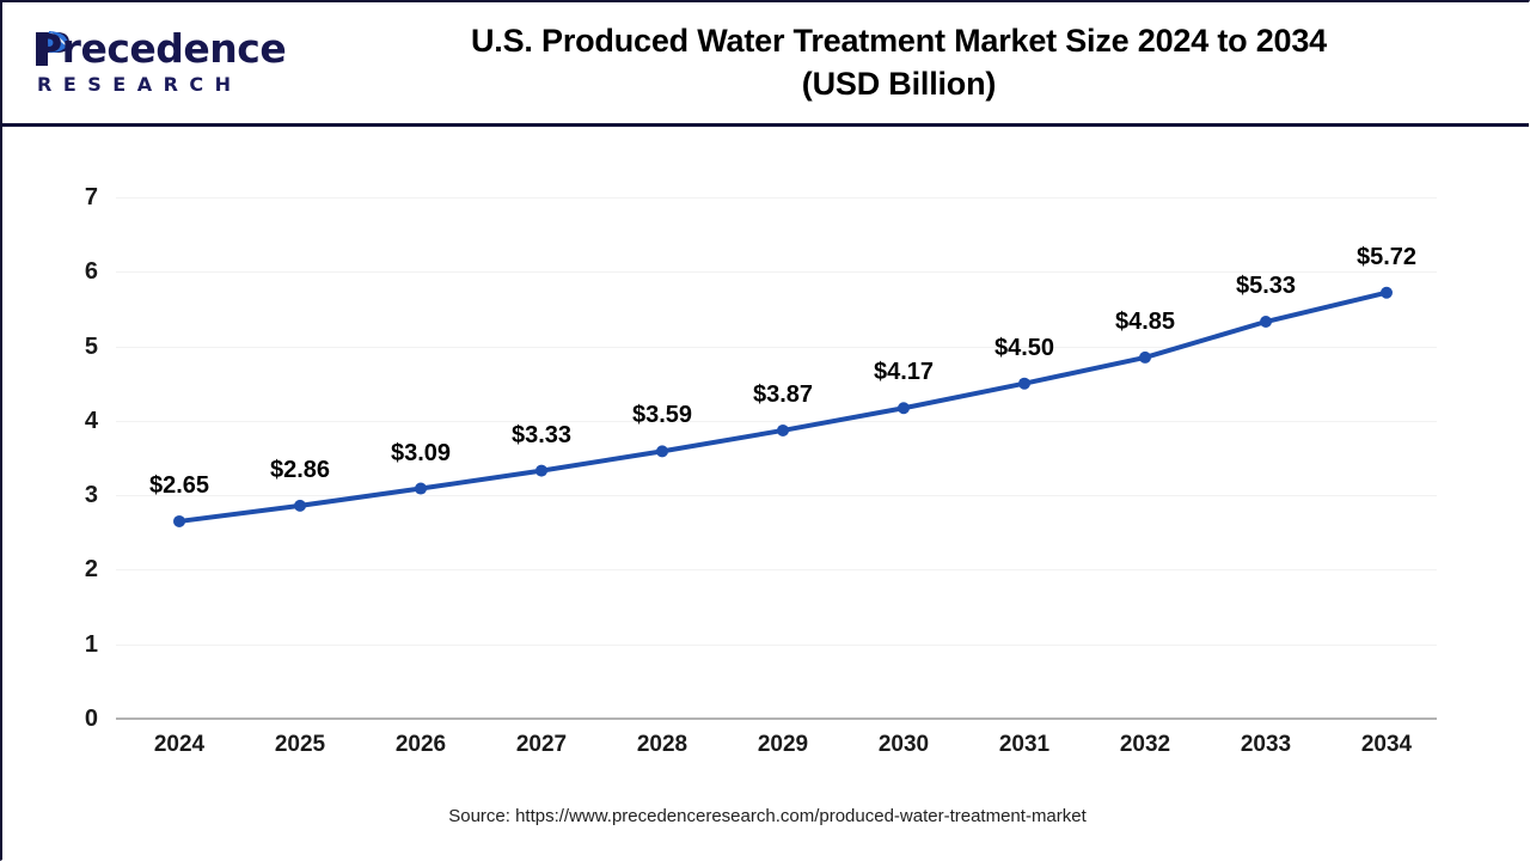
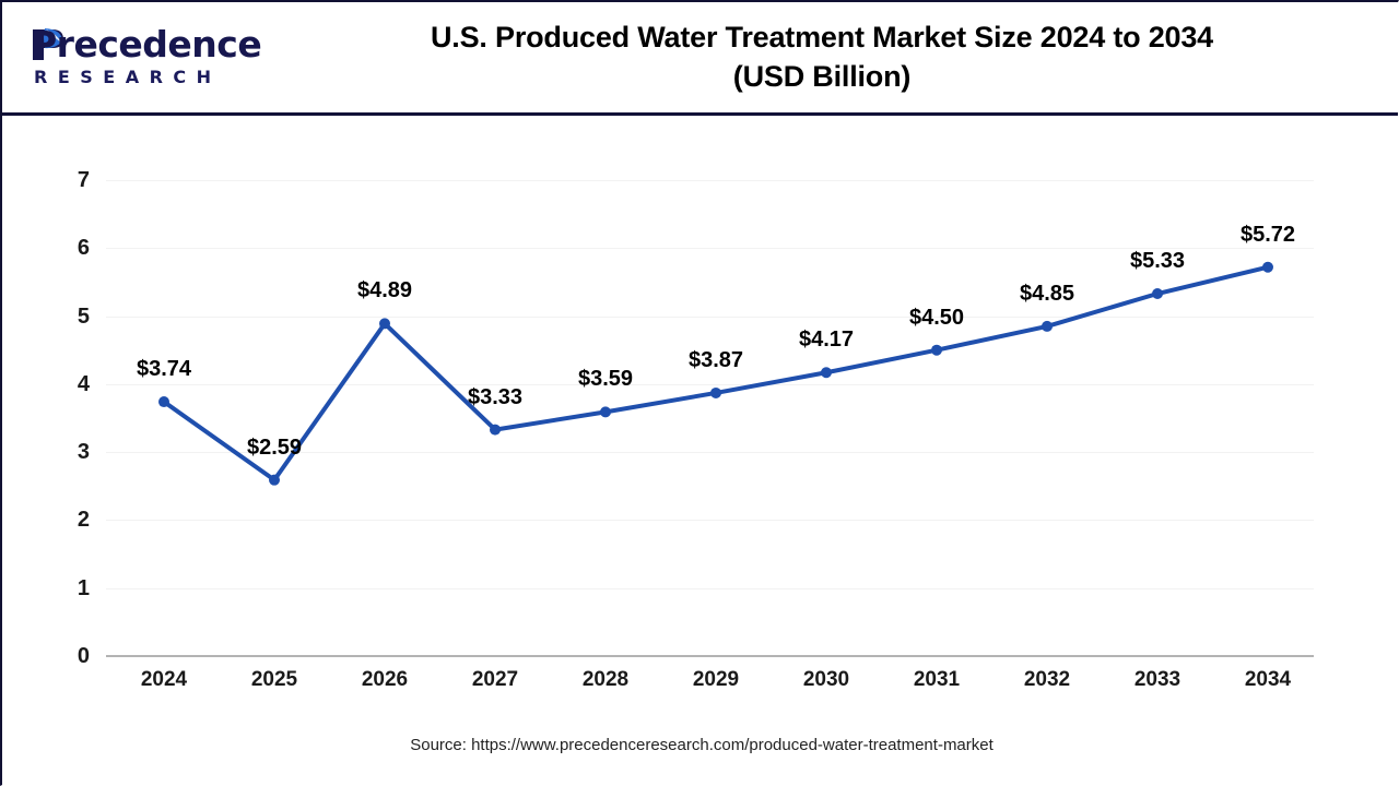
2024: $2.65 -> $3.74
2025: $2.86 -> $2.59
2026: $3.09 -> $4.89
